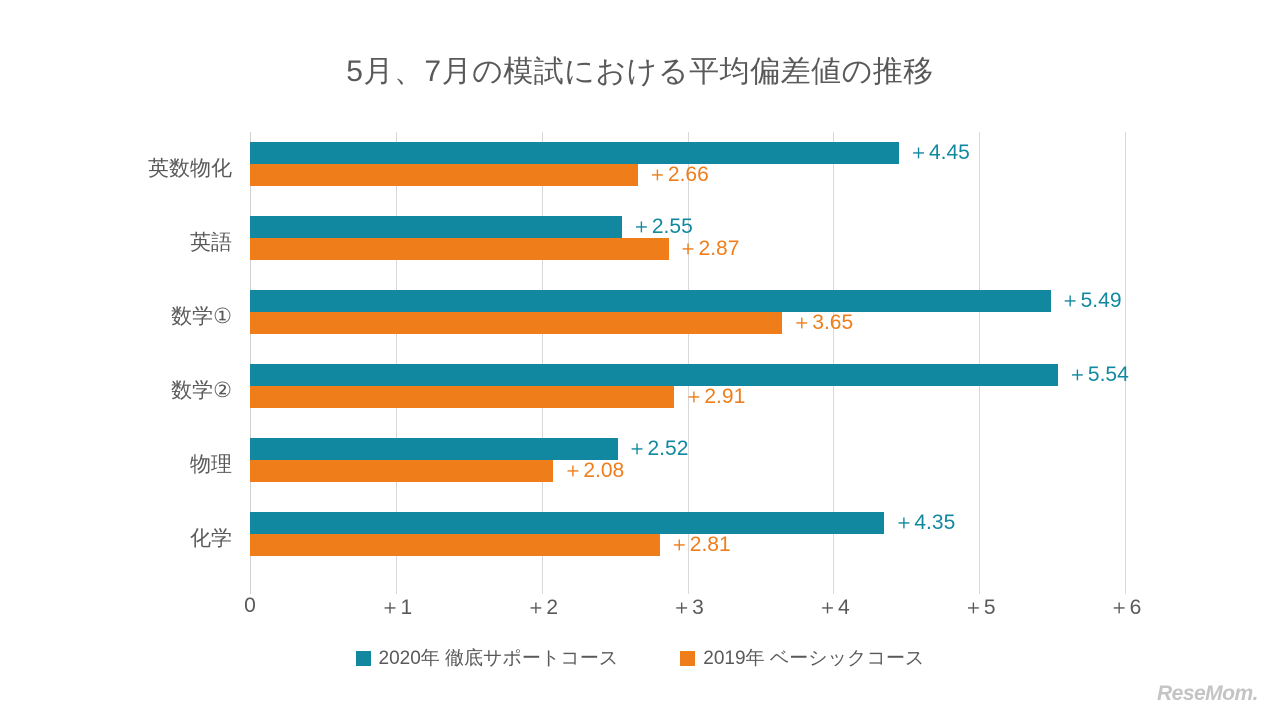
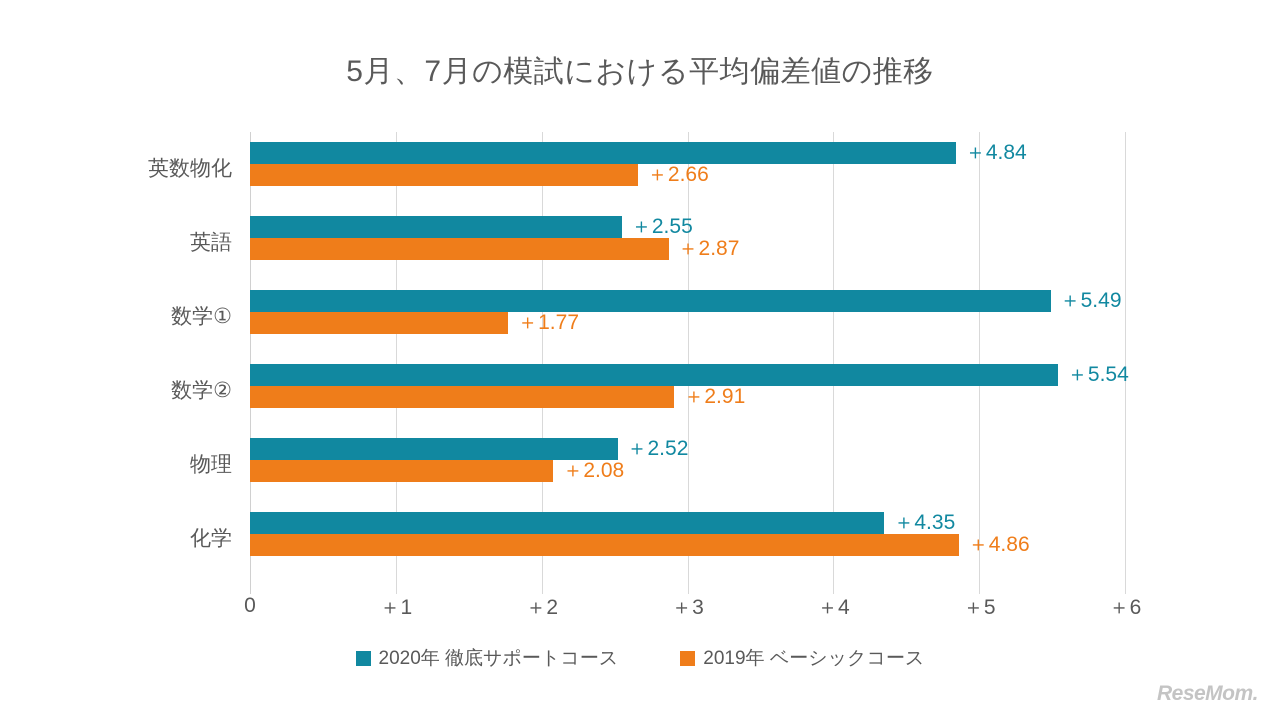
2020年 徹底サポートコース/英数物化: 4.45 -> 4.84
2019年 ベーシックコース/数学①: 3.65 -> 1.77
2019年 ベーシックコース/化学: 2.81 -> 4.86
